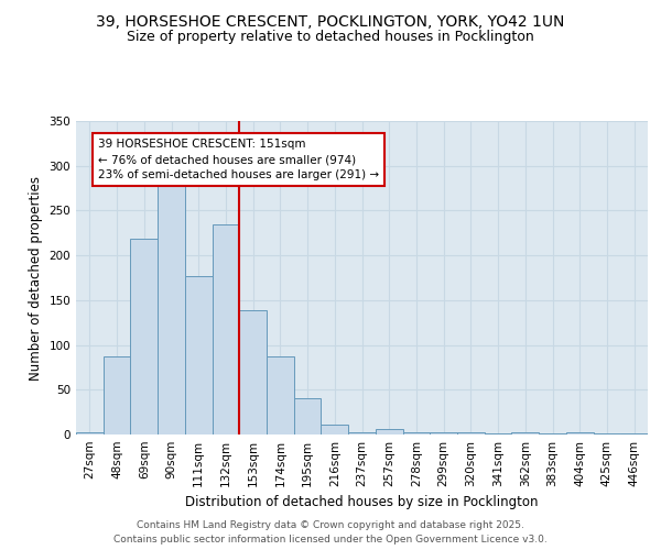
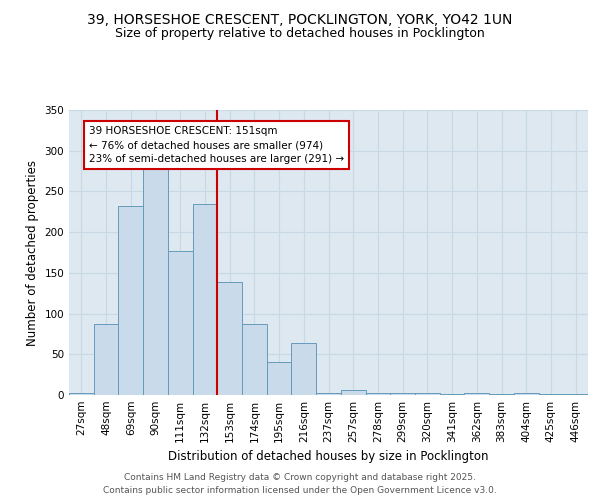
69sqm: 219 -> 232
216sqm: 11 -> 64
